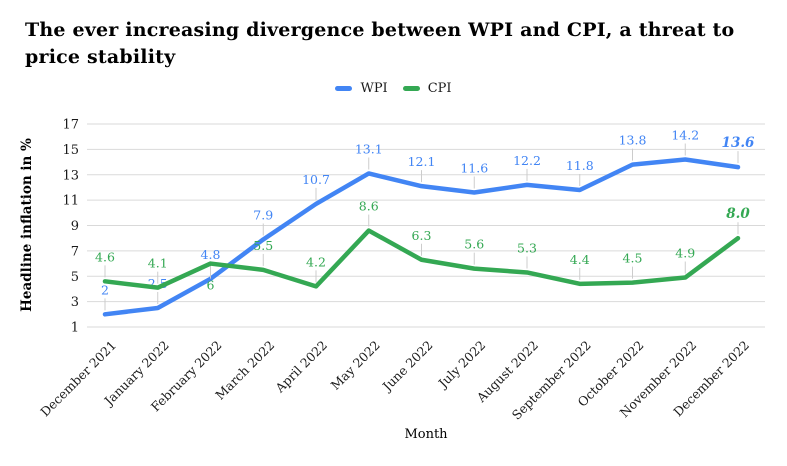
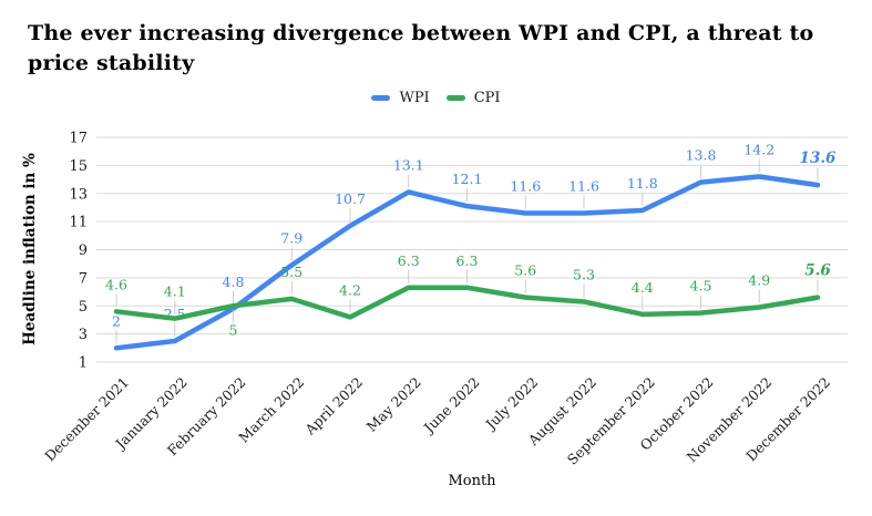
CPI/February 2022: 6 -> 5
CPI/May 2022: 8.6 -> 6.3
WPI/August 2022: 12.2 -> 11.6
CPI/December 2022: 8.0 -> 5.6
